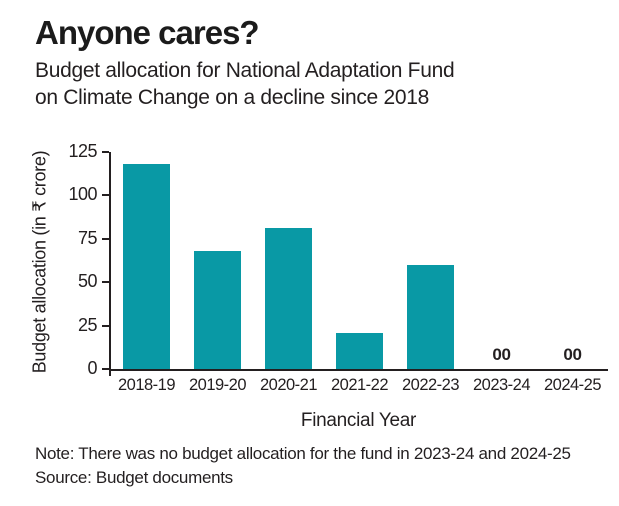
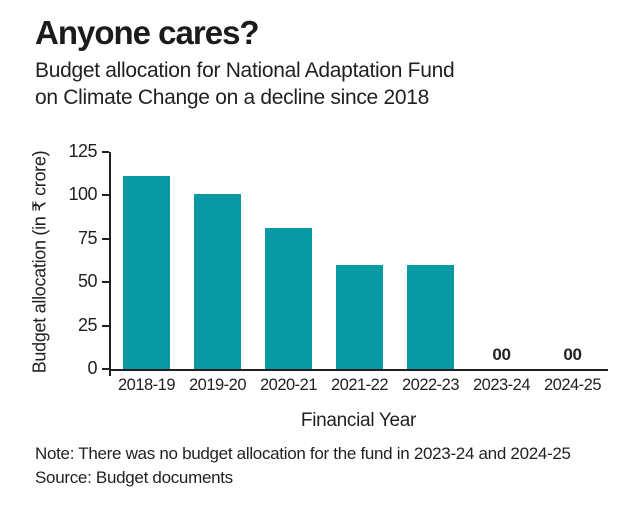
2018-19: 118 -> 111
2019-20: 68 -> 101
2021-22: 21 -> 60
